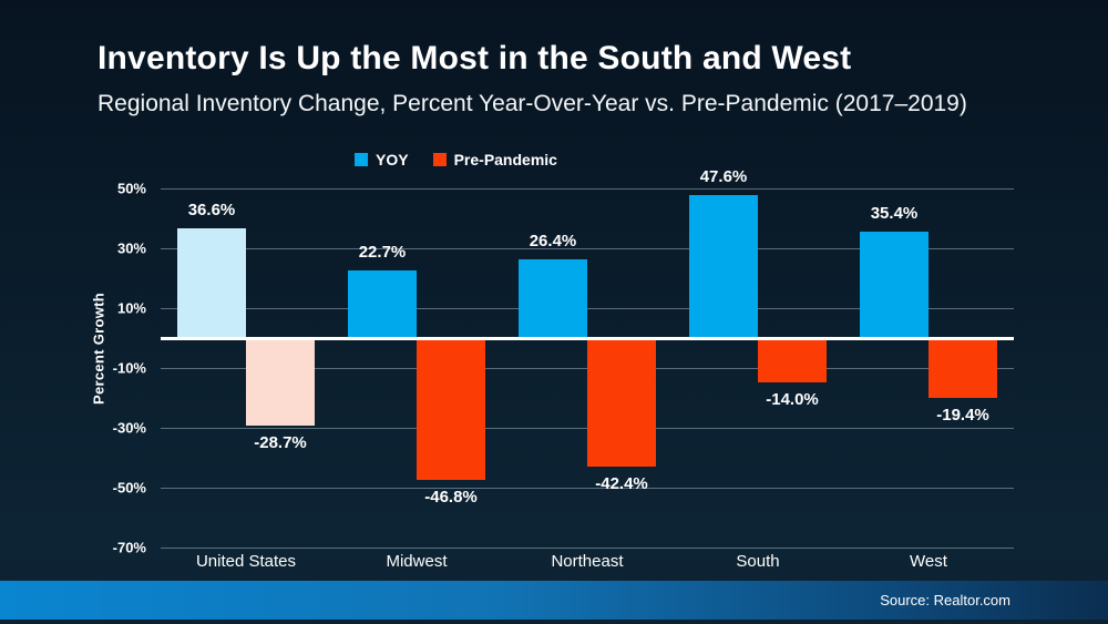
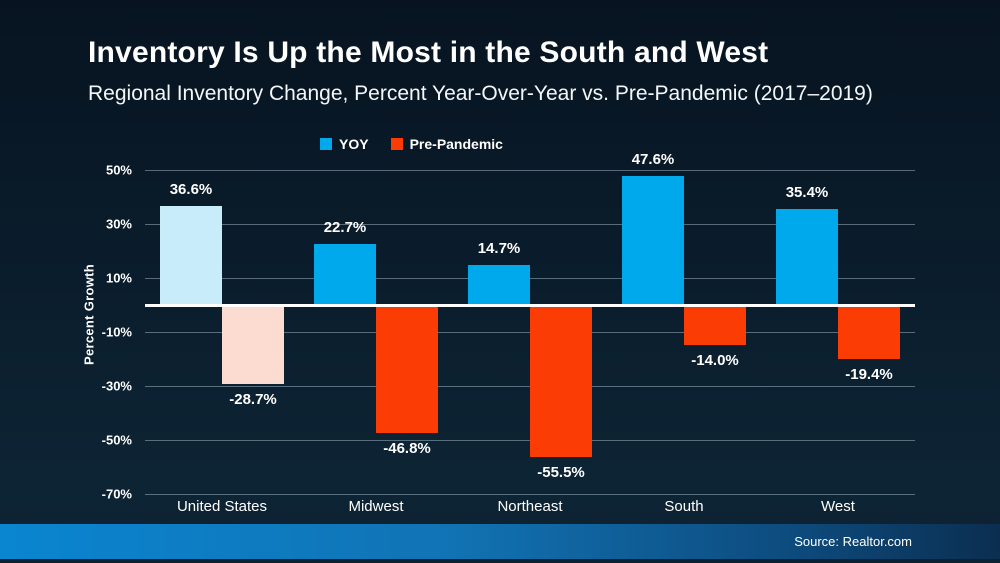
YOY/Northeast: 26.4% -> 14.7%
Pre-Pandemic/Northeast: -42.4% -> -55.5%
